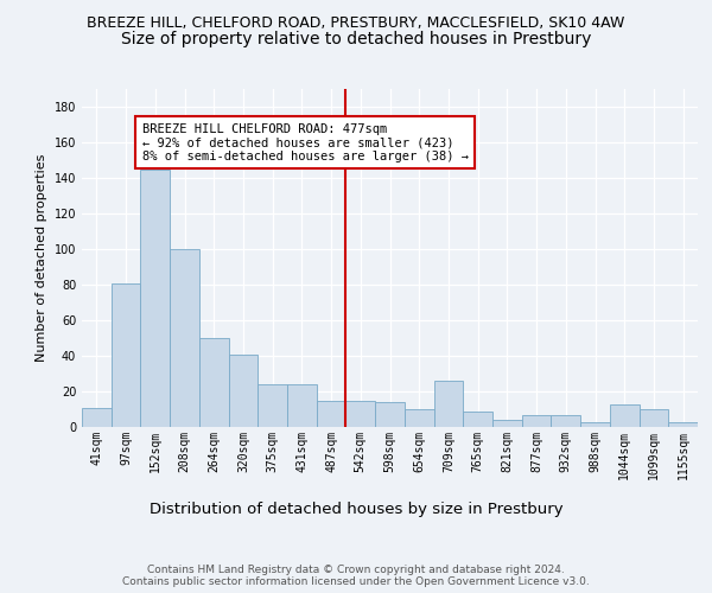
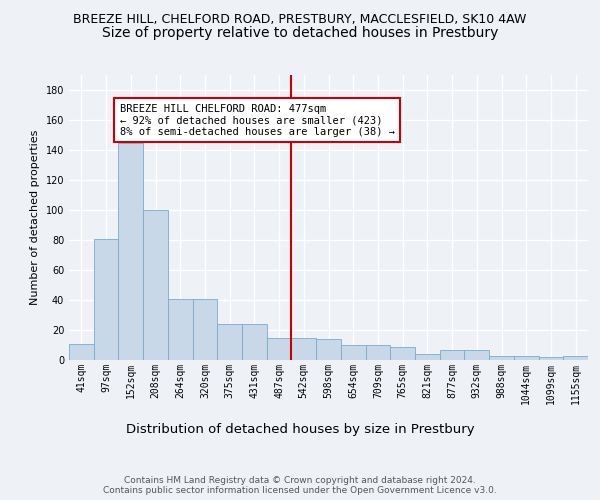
264sqm: 50 -> 41
709sqm: 26 -> 10
1044sqm: 13 -> 3
1099sqm: 10 -> 2
